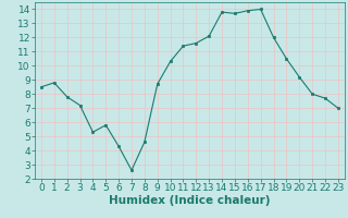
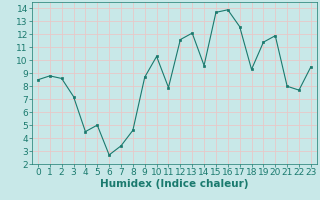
2: 7.8 -> 8.6
4: 5.3 -> 4.5
5: 5.8 -> 5.0
6: 4.3 -> 2.7
7: 2.6 -> 3.4
11: 11.4 -> 7.9
14: 13.8 -> 9.6
17: 14.0 -> 12.6
18: 12.0 -> 9.3
19: 10.5 -> 11.4
20: 9.2 -> 11.9
23: 7.0 -> 9.5
